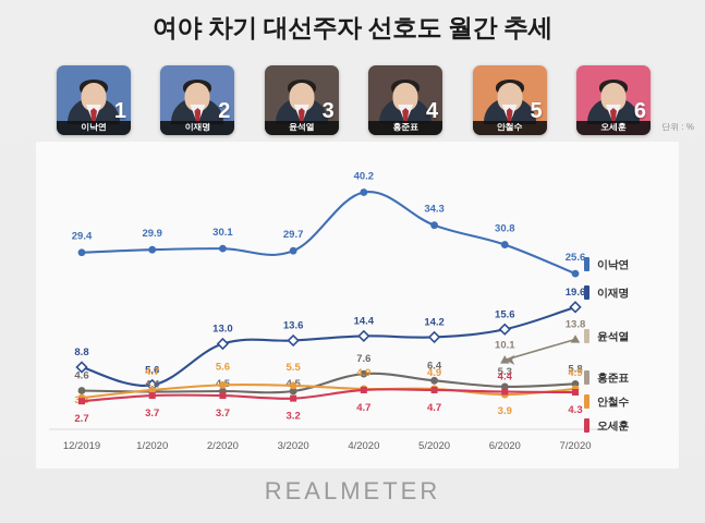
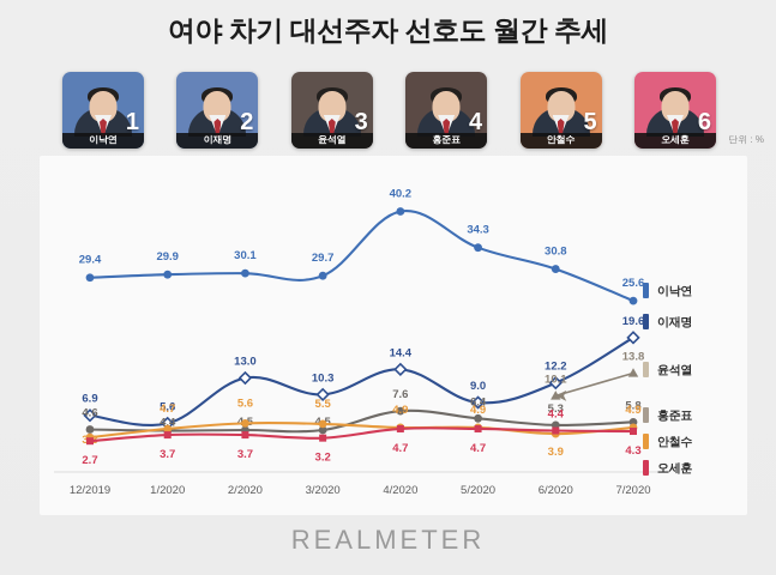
이재명/12/2019: 8.8 -> 6.9
이재명/3/2020: 13.6 -> 10.3
이재명/5/2020: 14.2 -> 9.0
이재명/6/2020: 15.6 -> 12.2
